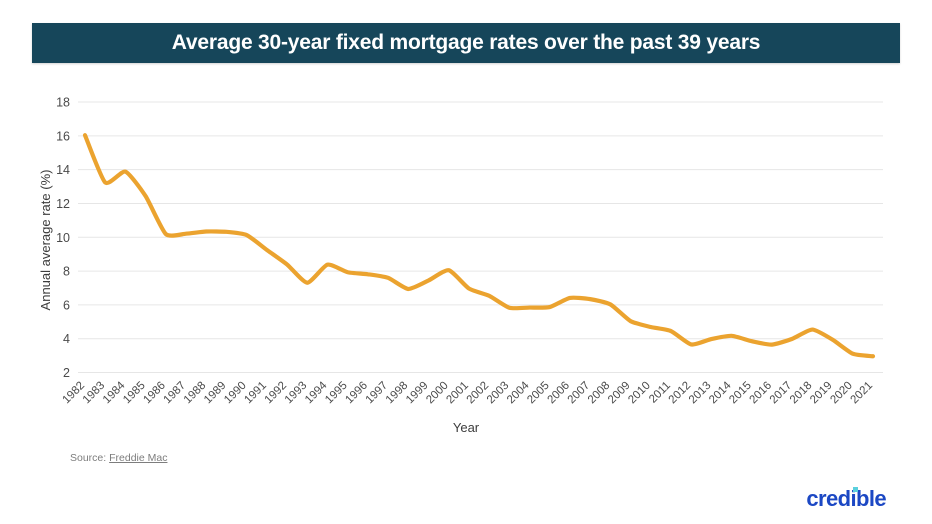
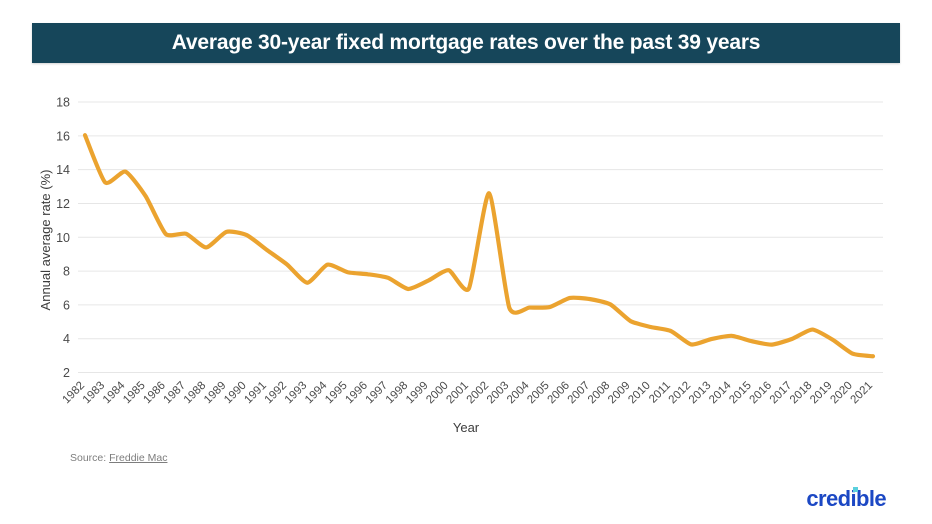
1988: 10.3 -> 9.4
2002: 6.5 -> 12.6
